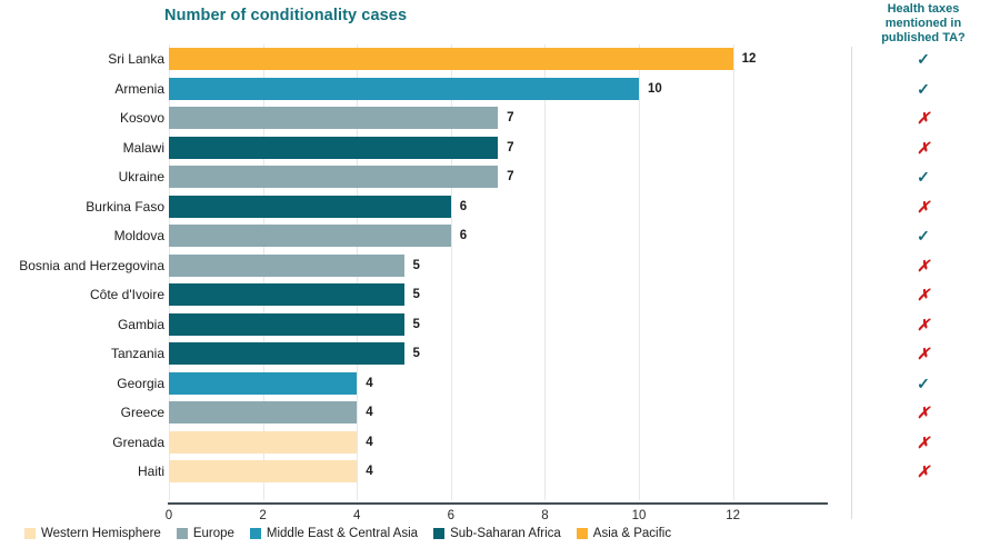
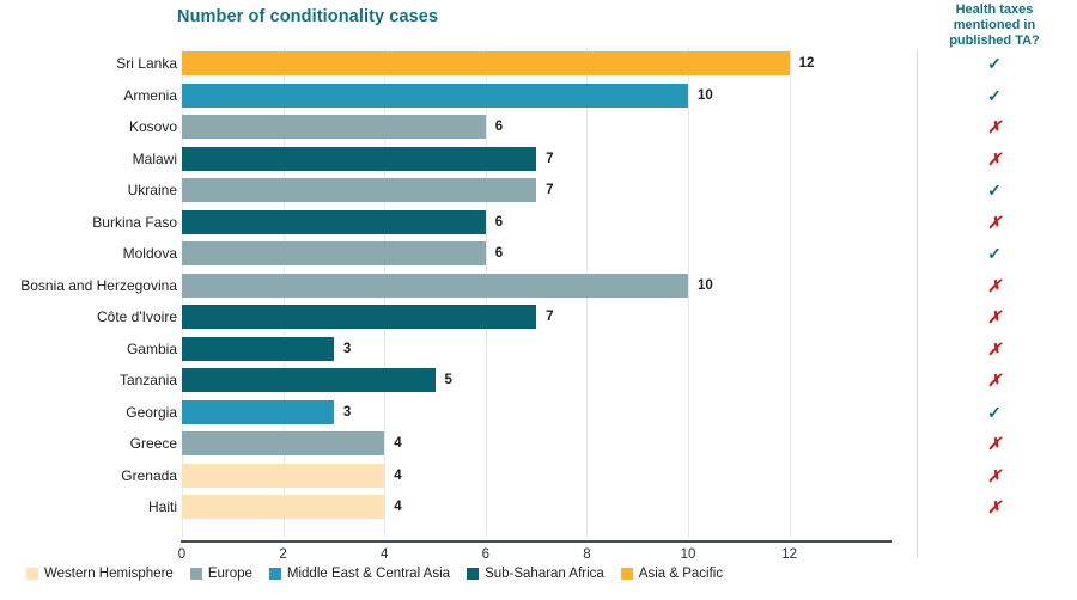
Kosovo: 7 -> 6
Bosnia and Herzegovina: 5 -> 10
Côte d'Ivoire: 5 -> 7
Gambia: 5 -> 3
Georgia: 4 -> 3
